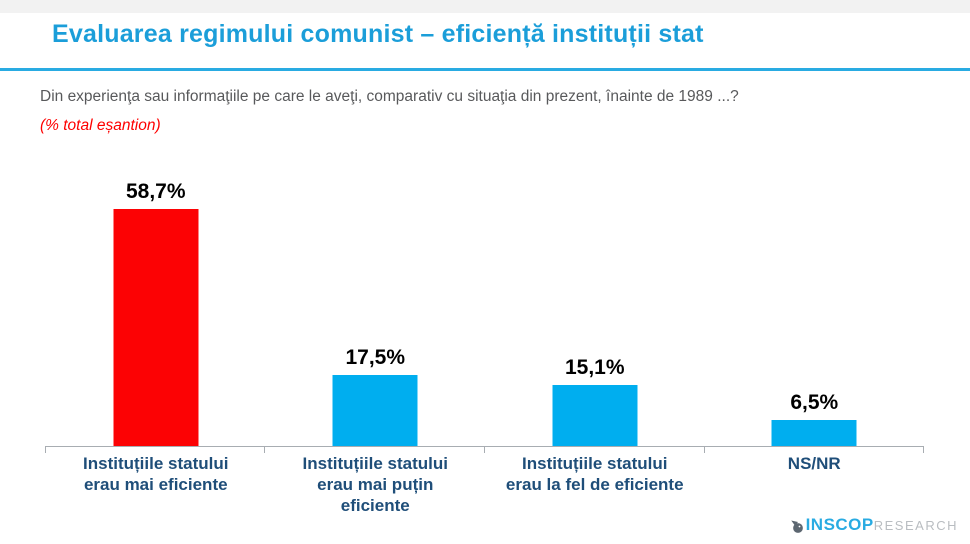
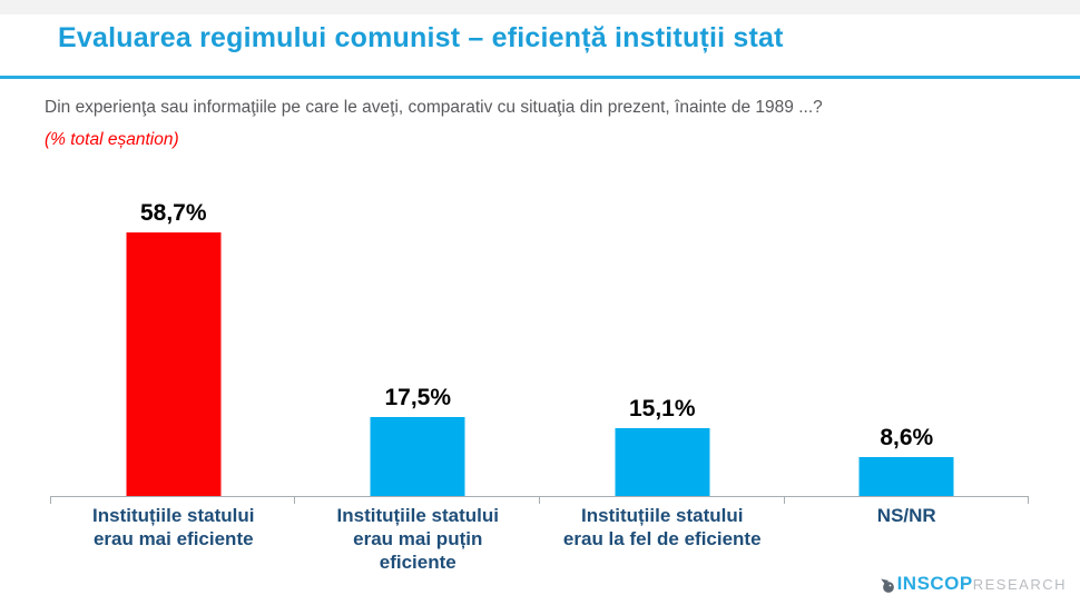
NS/NR: 6,5% -> 8,6%
